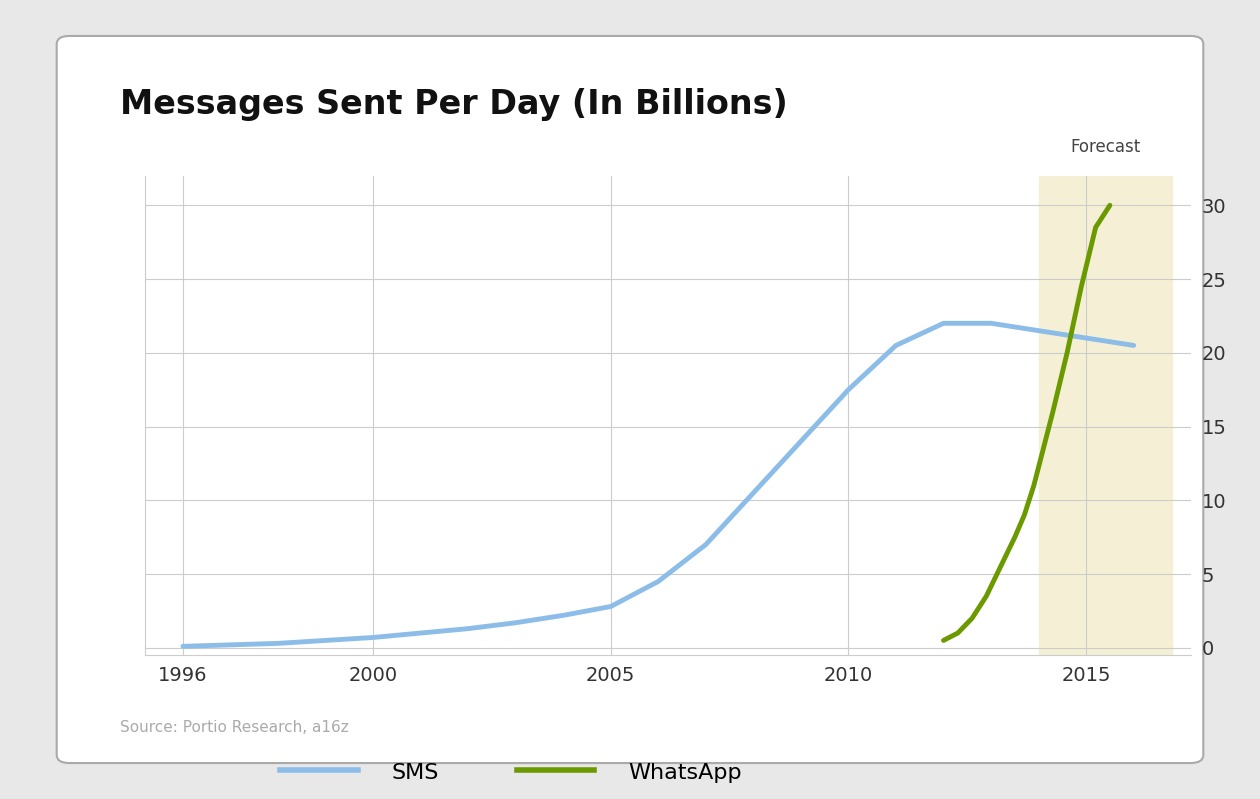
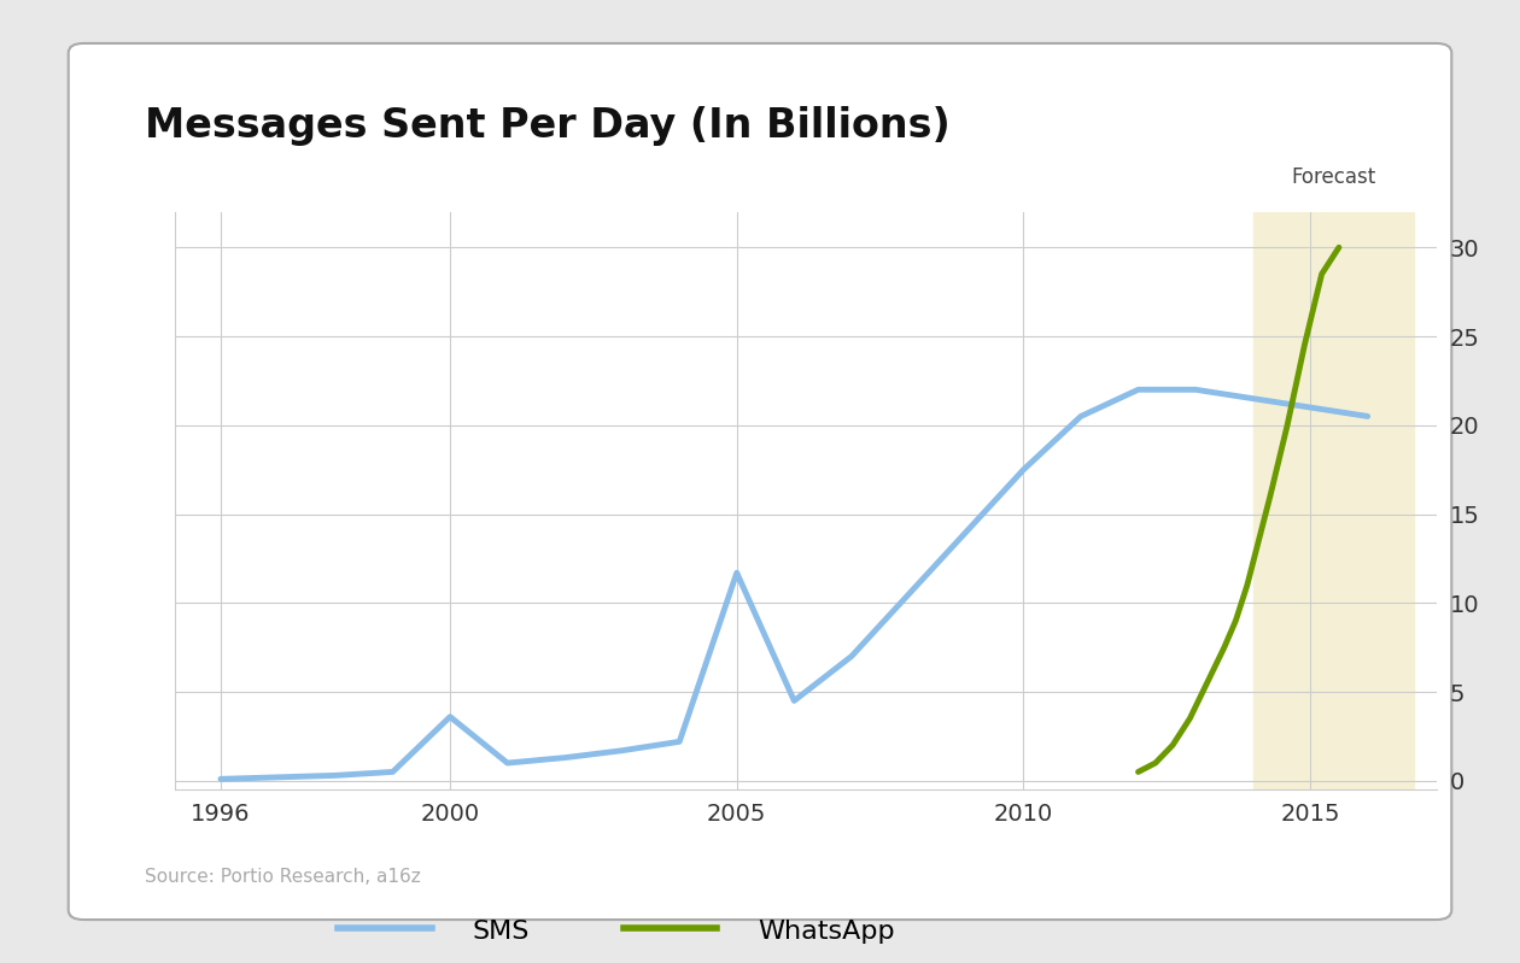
SMS/2000: 0.7 -> 3.6
SMS/2005: 2.8 -> 11.7
